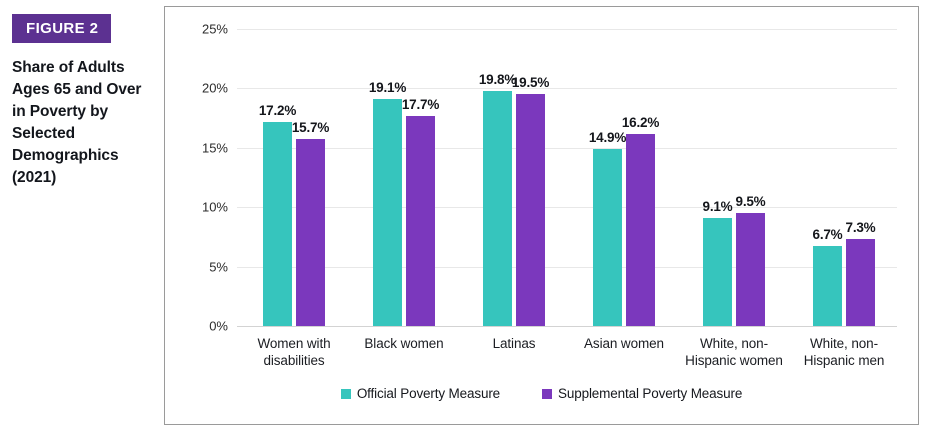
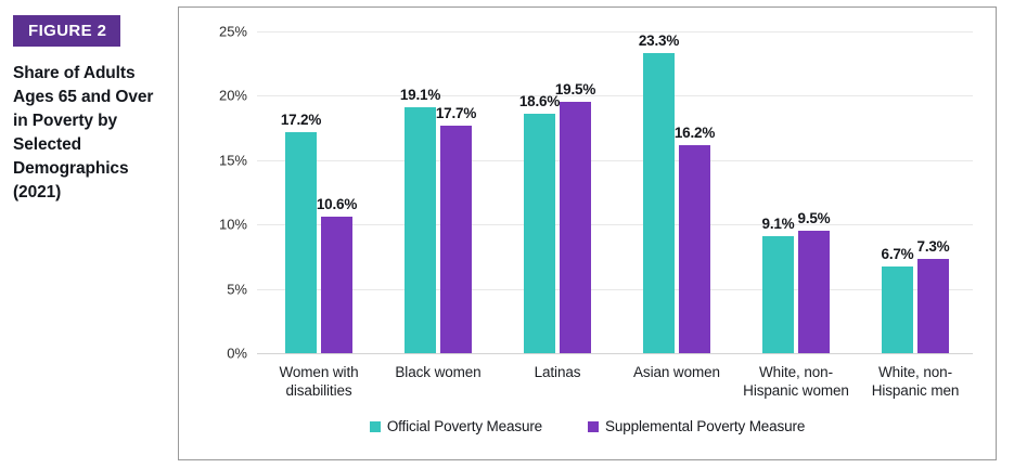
Supplemental Poverty Measure/Women with disabilities: 15.7% -> 10.6%
Official Poverty Measure/Latinas: 19.8% -> 18.6%
Official Poverty Measure/Asian women: 14.9% -> 23.3%
